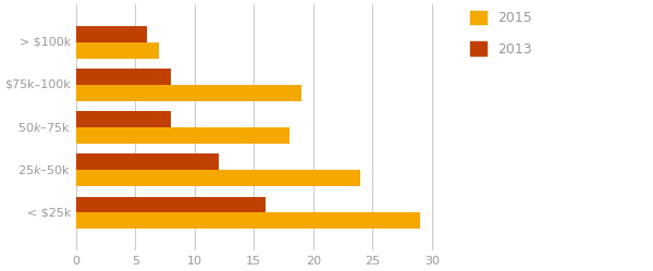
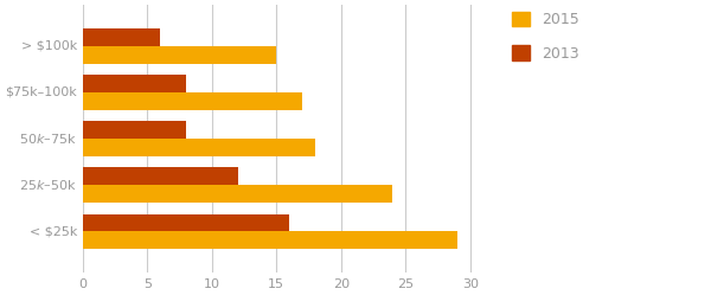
2015/> $100k: 7 -> 15
2015/$75k–100k: 19 -> 17
